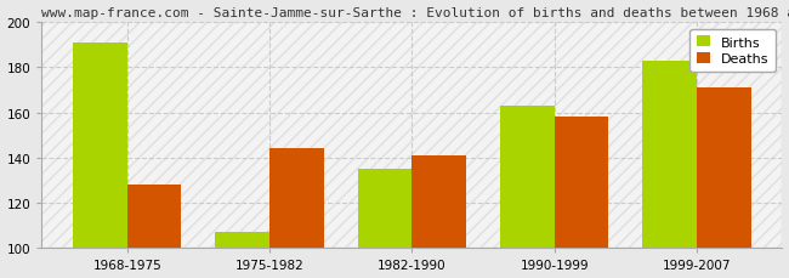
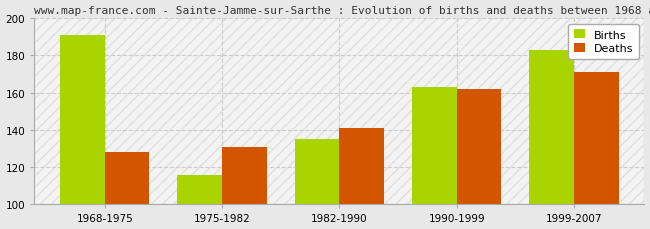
Births/1975-1982: 107 -> 116
Deaths/1975-1982: 144 -> 131
Deaths/1990-1999: 158 -> 162
